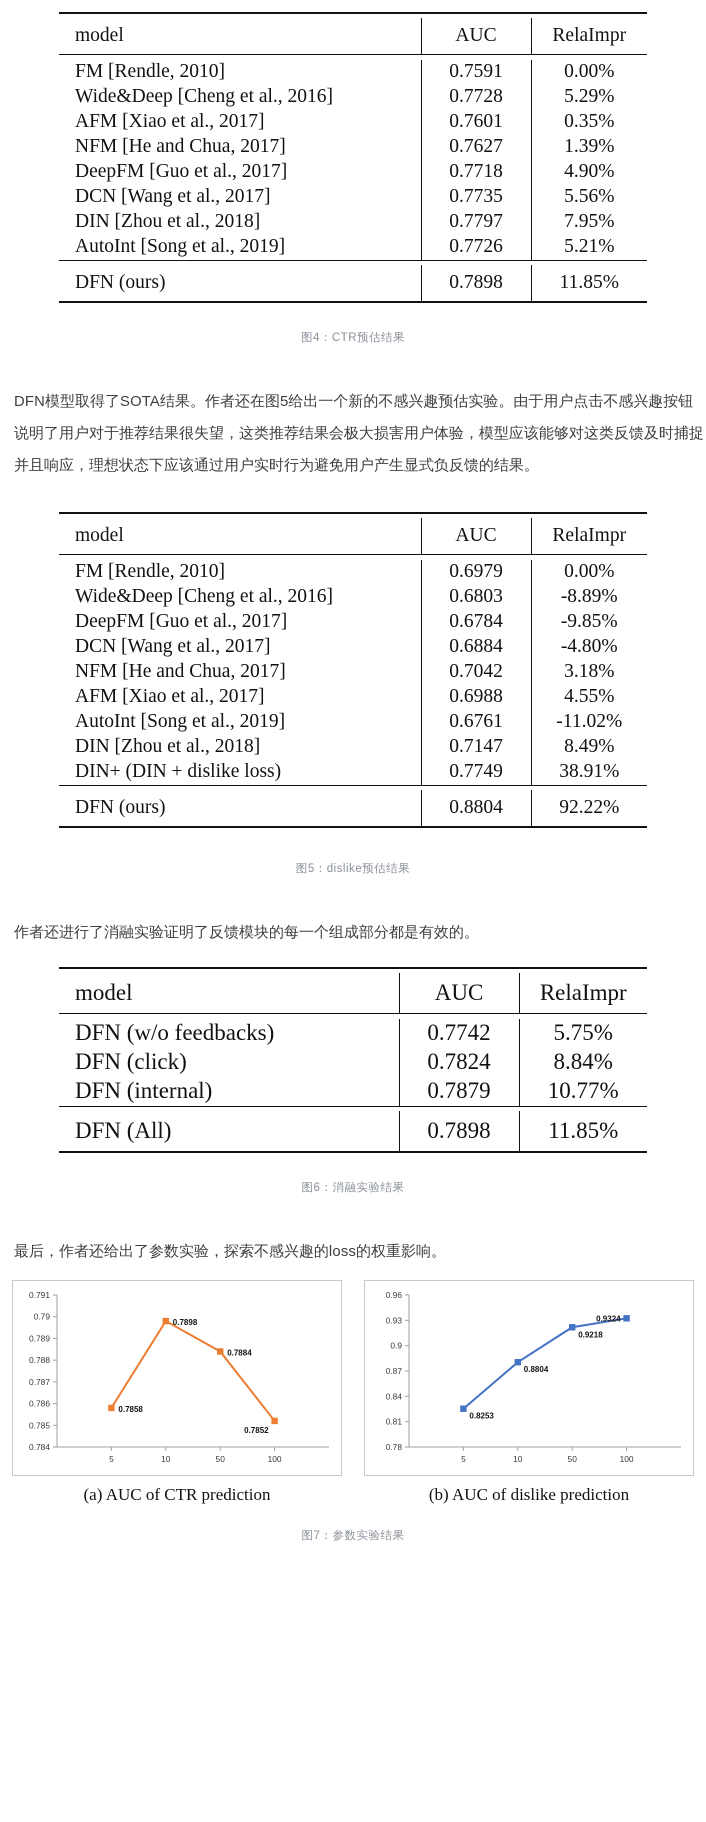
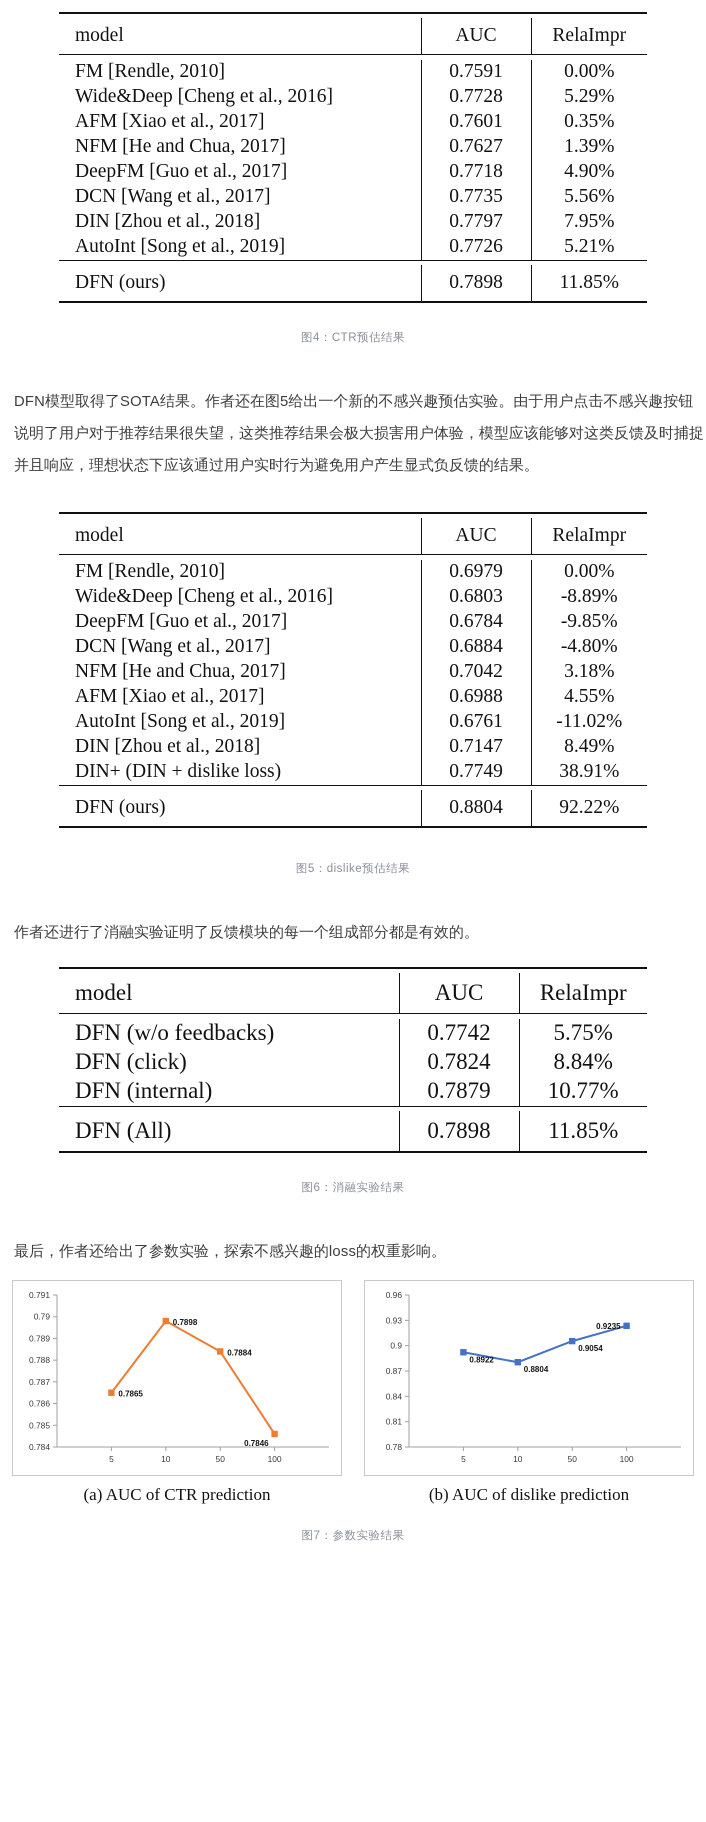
(a) AUC of CTR prediction/5: 0.7858 -> 0.7865
(a) AUC of CTR prediction/100: 0.7852 -> 0.7846
(b) AUC of dislike prediction/5: 0.8253 -> 0.8922
(b) AUC of dislike prediction/50: 0.9218 -> 0.9054
(b) AUC of dislike prediction/100: 0.9324 -> 0.9235
